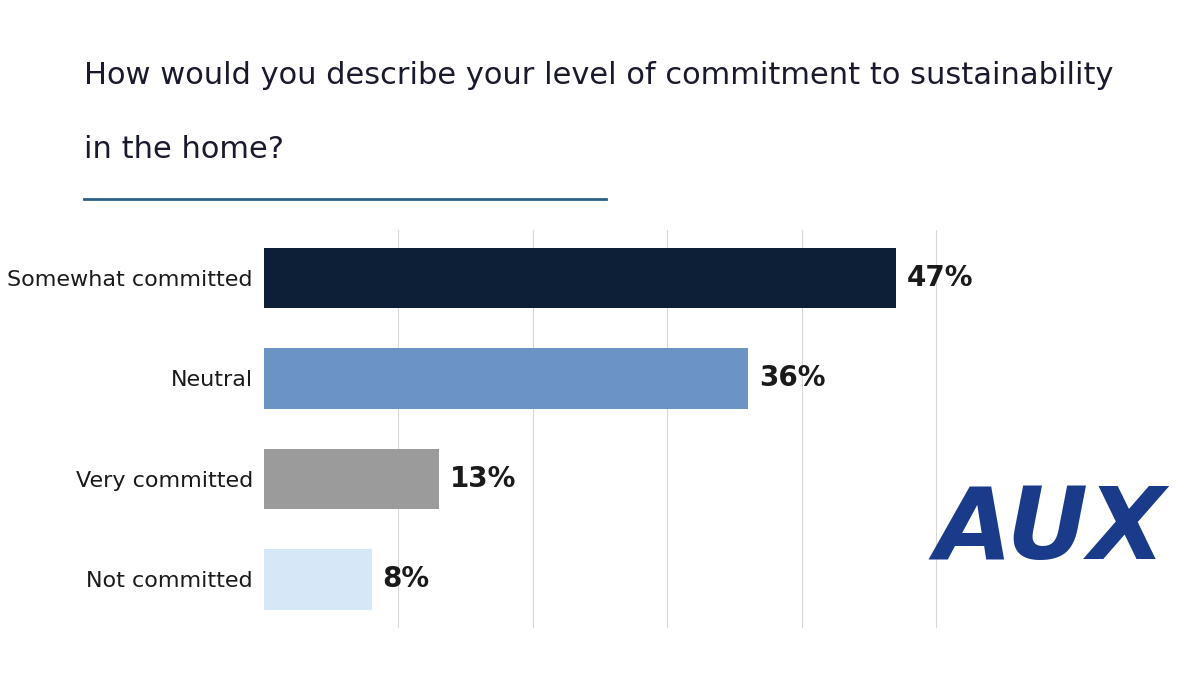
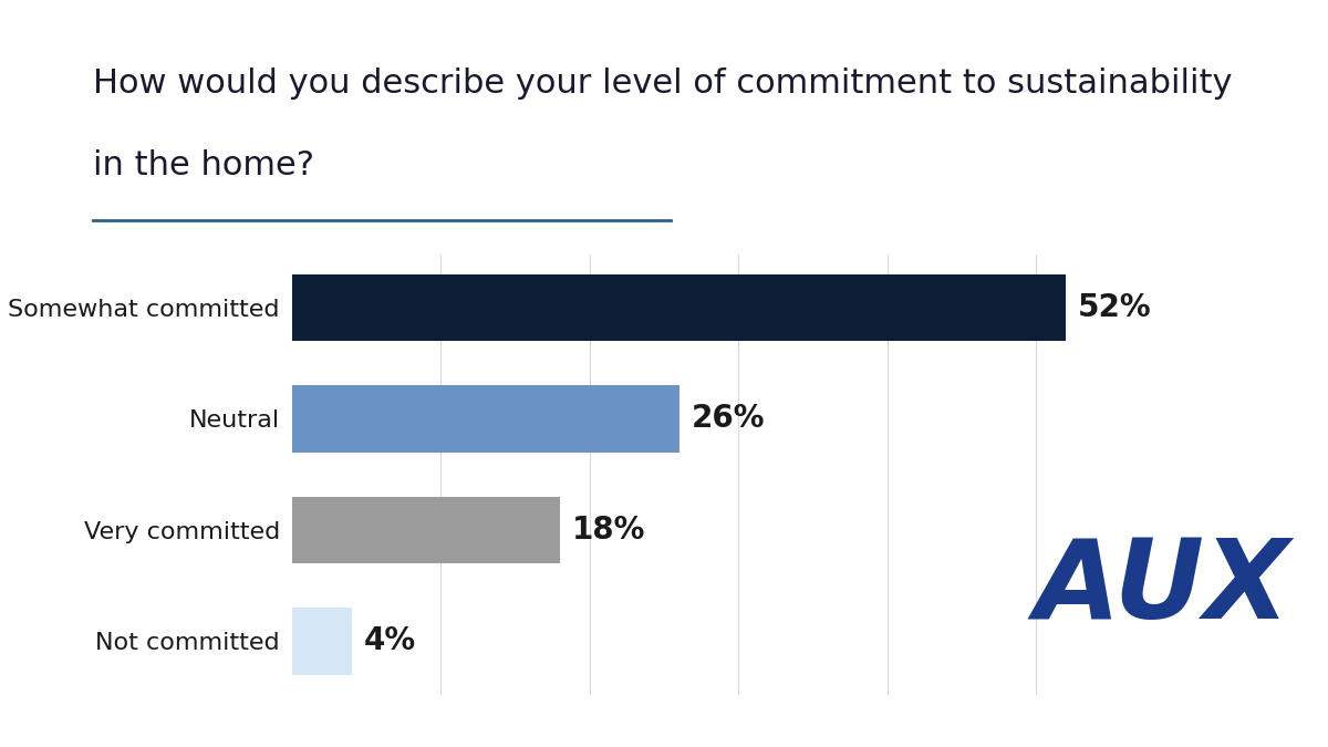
Somewhat committed: 47% -> 52%
Neutral: 36% -> 26%
Very committed: 13% -> 18%
Not committed: 8% -> 4%
